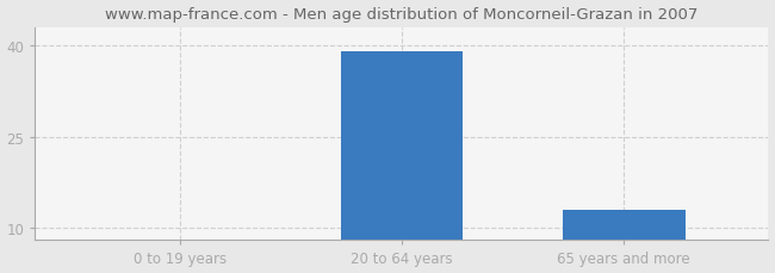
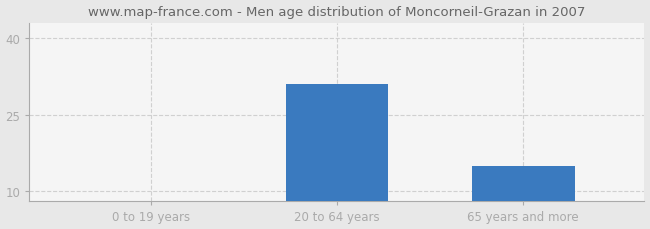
20 to 64 years: 39 -> 31
65 years and more: 13 -> 15
